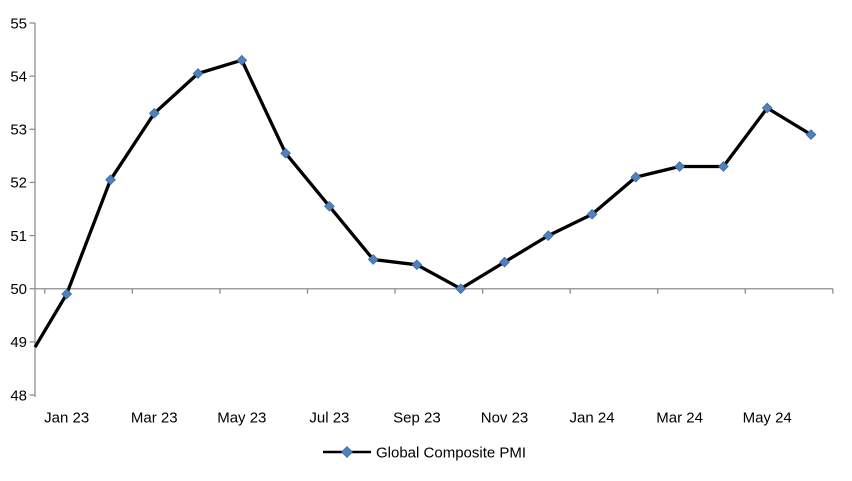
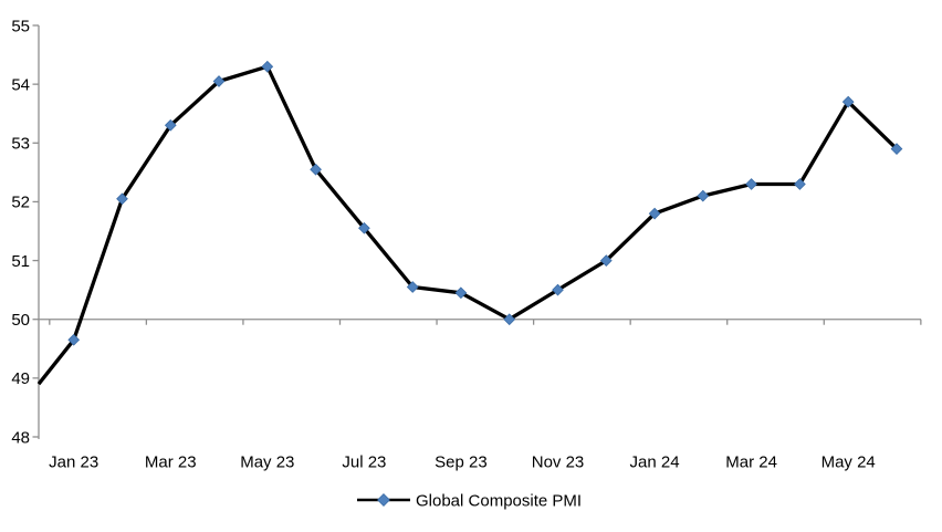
Jan 23: 49.9 -> 49.6
Jan 24: 51.4 -> 51.8
May 24: 53.4 -> 53.7
